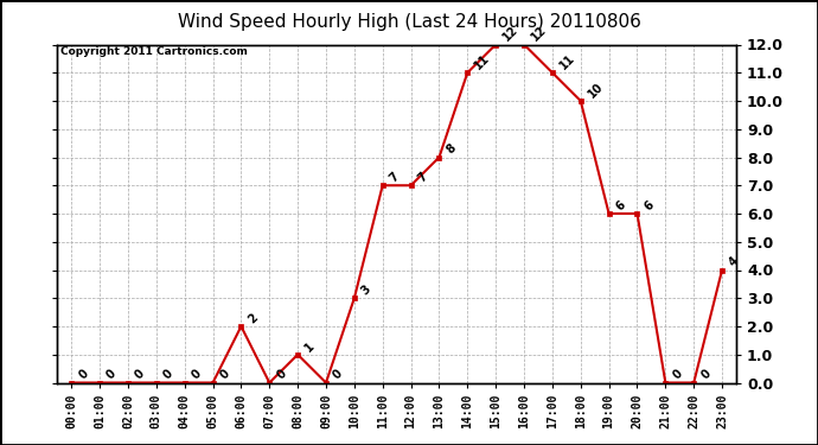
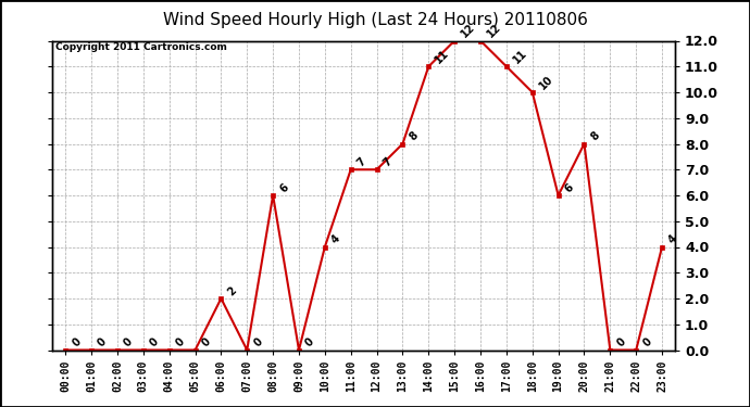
08:00: 1 -> 6
10:00: 3 -> 4
20:00: 6 -> 8
